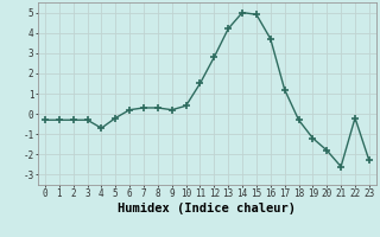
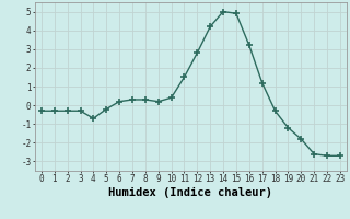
16: 3.7 -> 3.2
22: -0.2 -> -2.7
23: -2.3 -> -2.7
